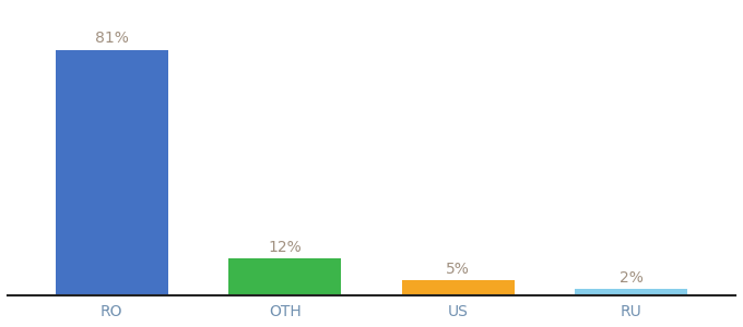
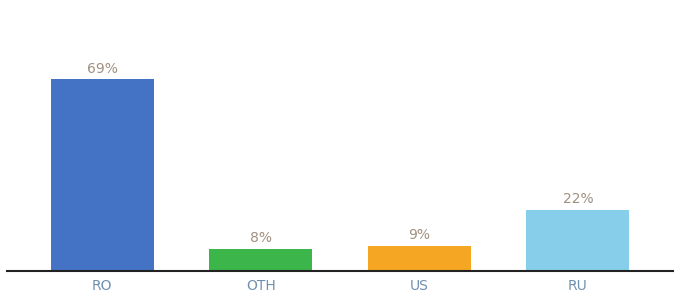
RO: 81% -> 69%
OTH: 12% -> 8%
US: 5% -> 9%
RU: 2% -> 22%
